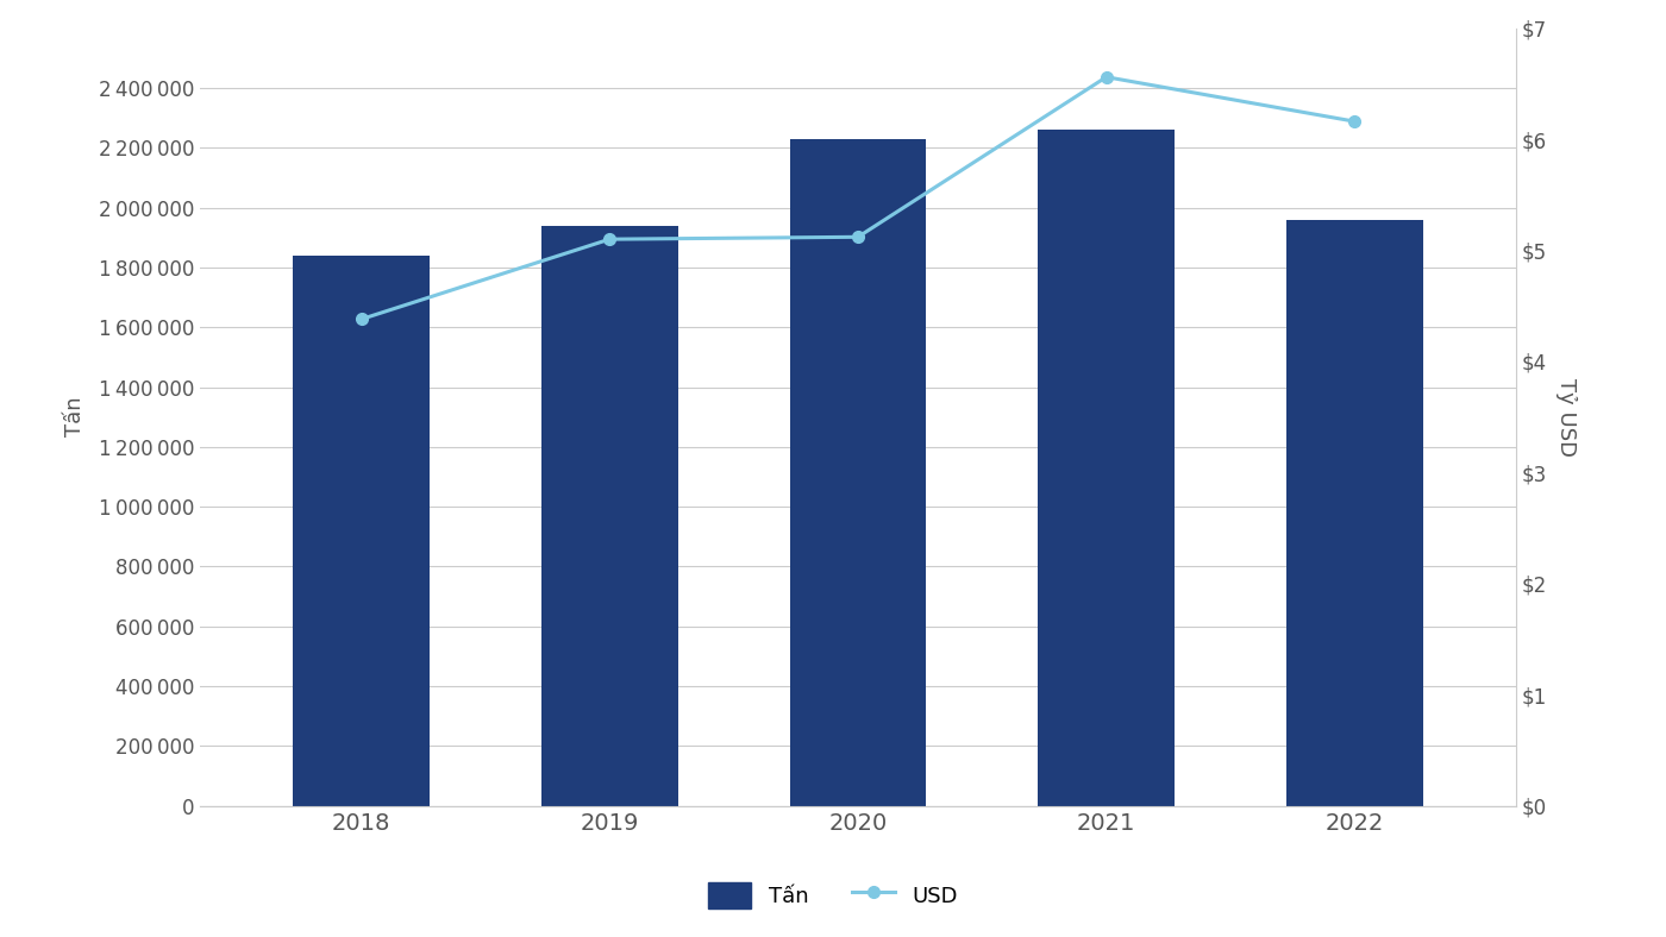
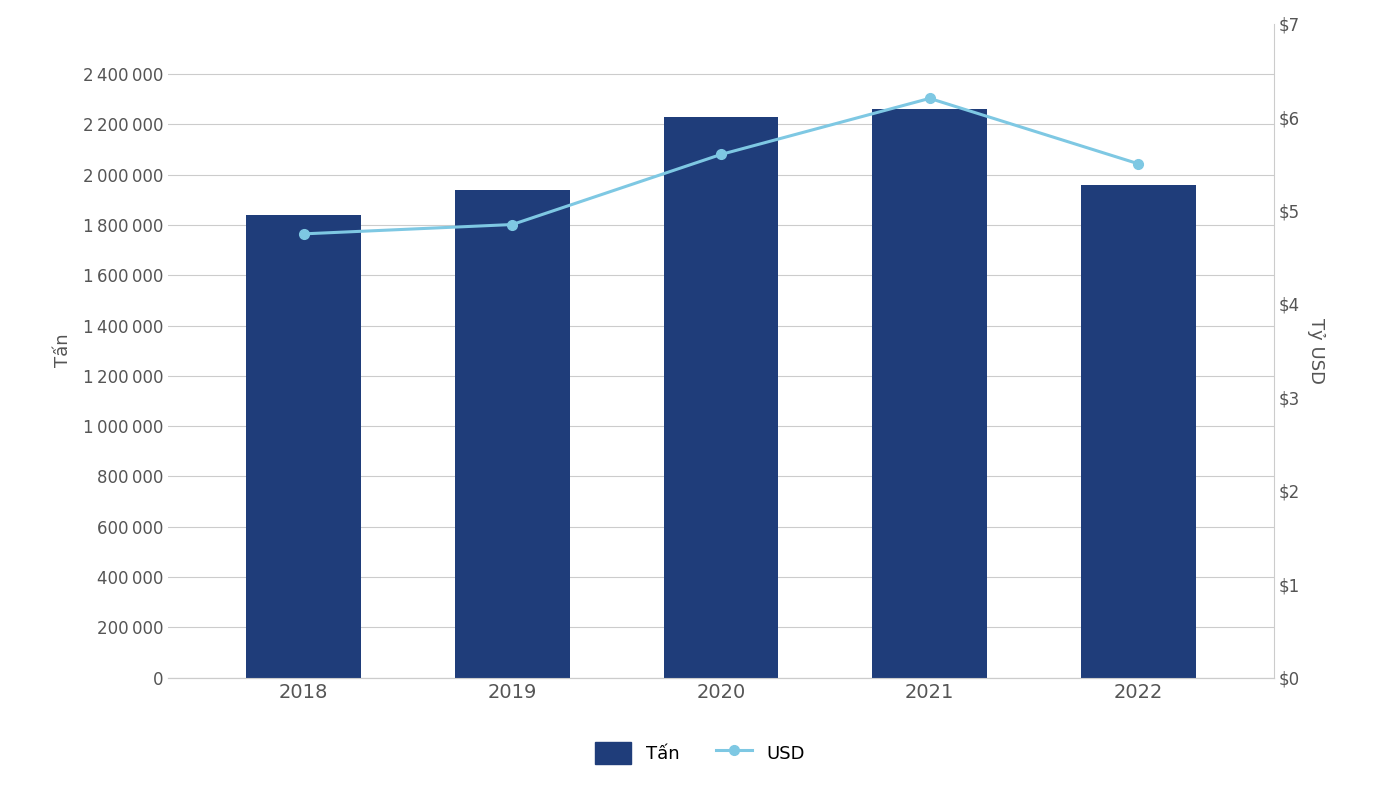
USD/2018: $4.38 -> $4.75
USD/2019: $5.10 -> $4.85
USD/2020: $5.12 -> $5.60
USD/2021: $6.56 -> $6.20
USD/2022: $6.16 -> $5.50
